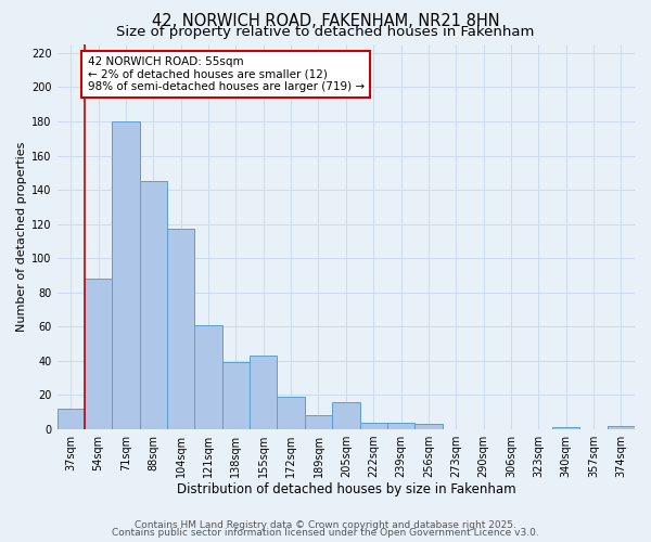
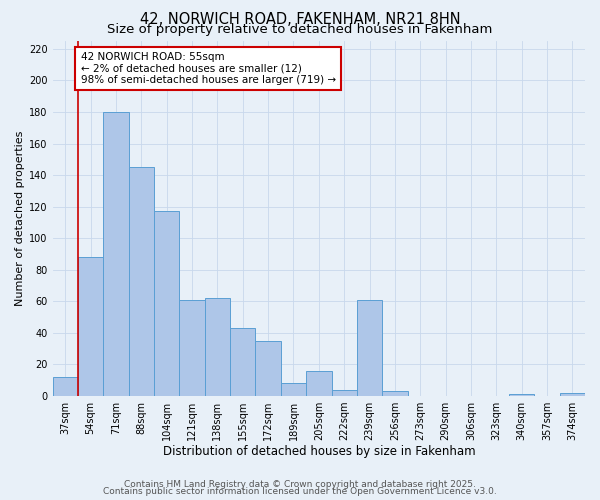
138sqm: 39 -> 62
172sqm: 19 -> 35
239sqm: 4 -> 61
